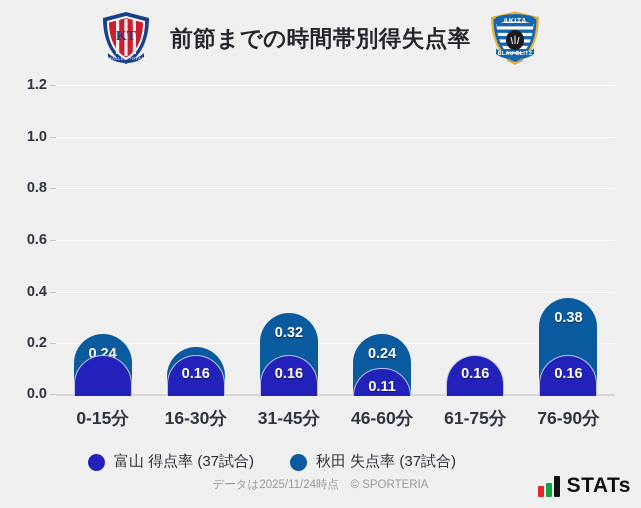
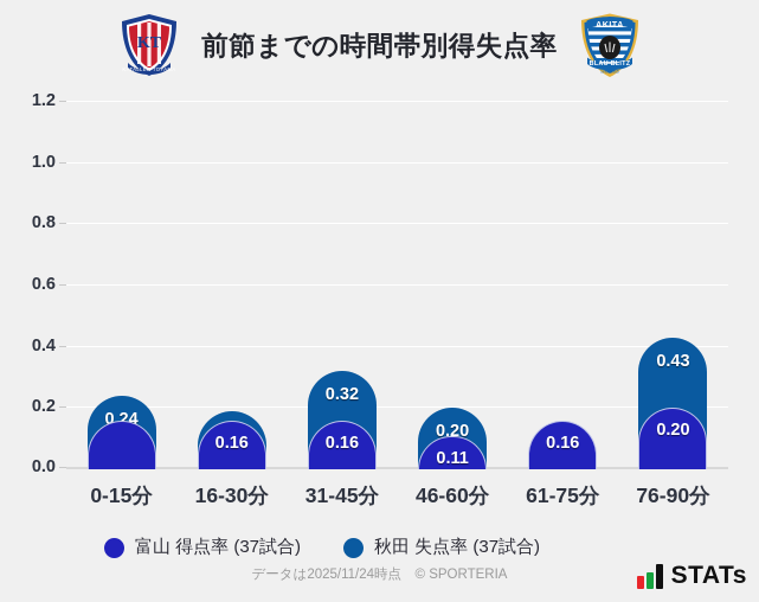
秋田 失点率 (37試合)/46-60分: 0.24 -> 0.20
秋田 失点率 (37試合)/76-90分: 0.38 -> 0.43
富山 得点率 (37試合)/76-90分: 0.16 -> 0.20
